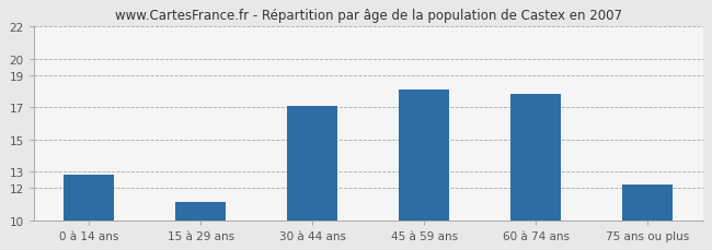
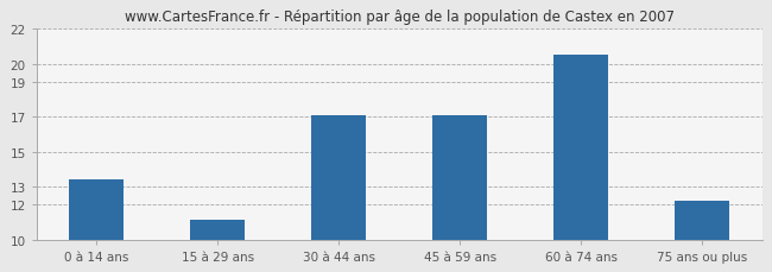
0 à 14 ans: 12.8 -> 13.4
45 à 59 ans: 18.1 -> 17.1
60 à 74 ans: 17.8 -> 20.5
